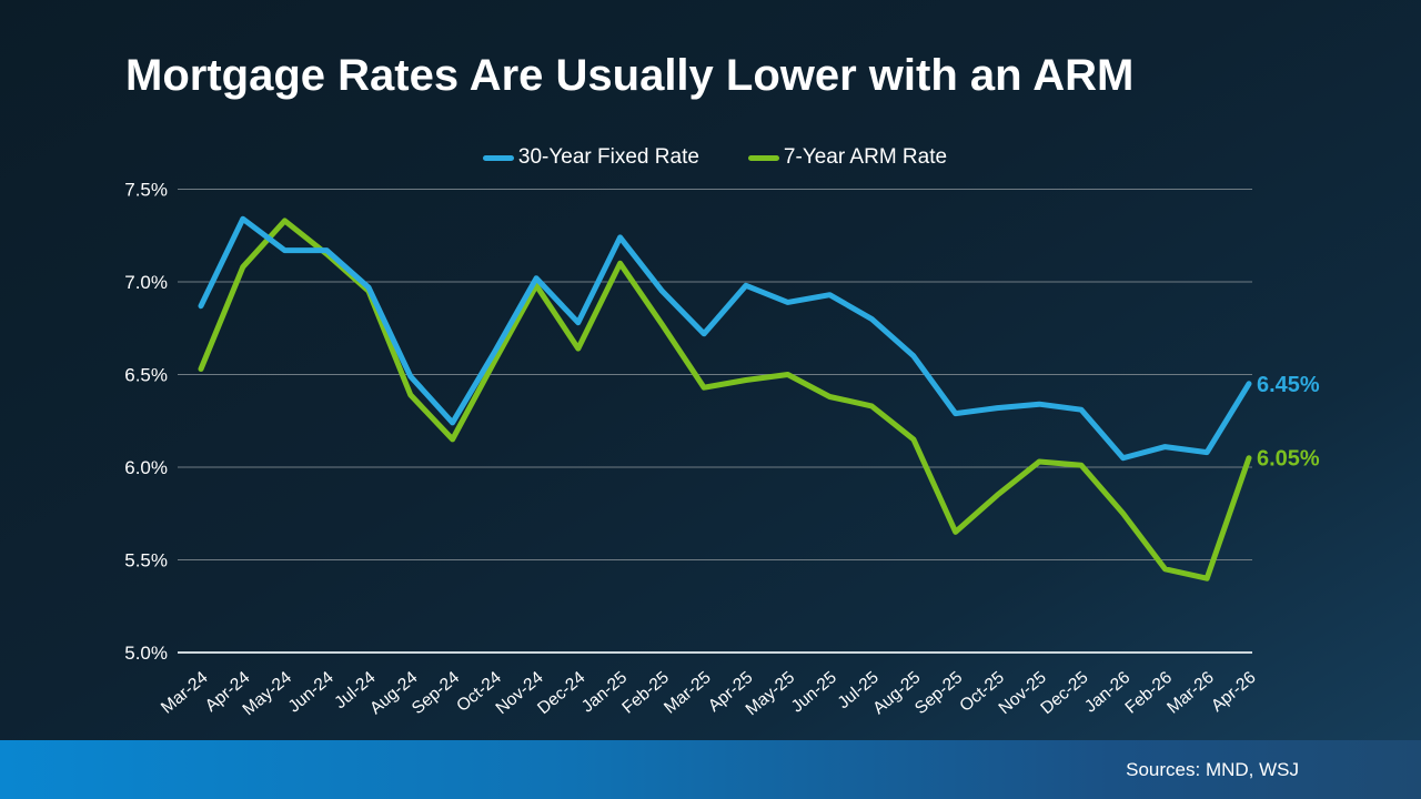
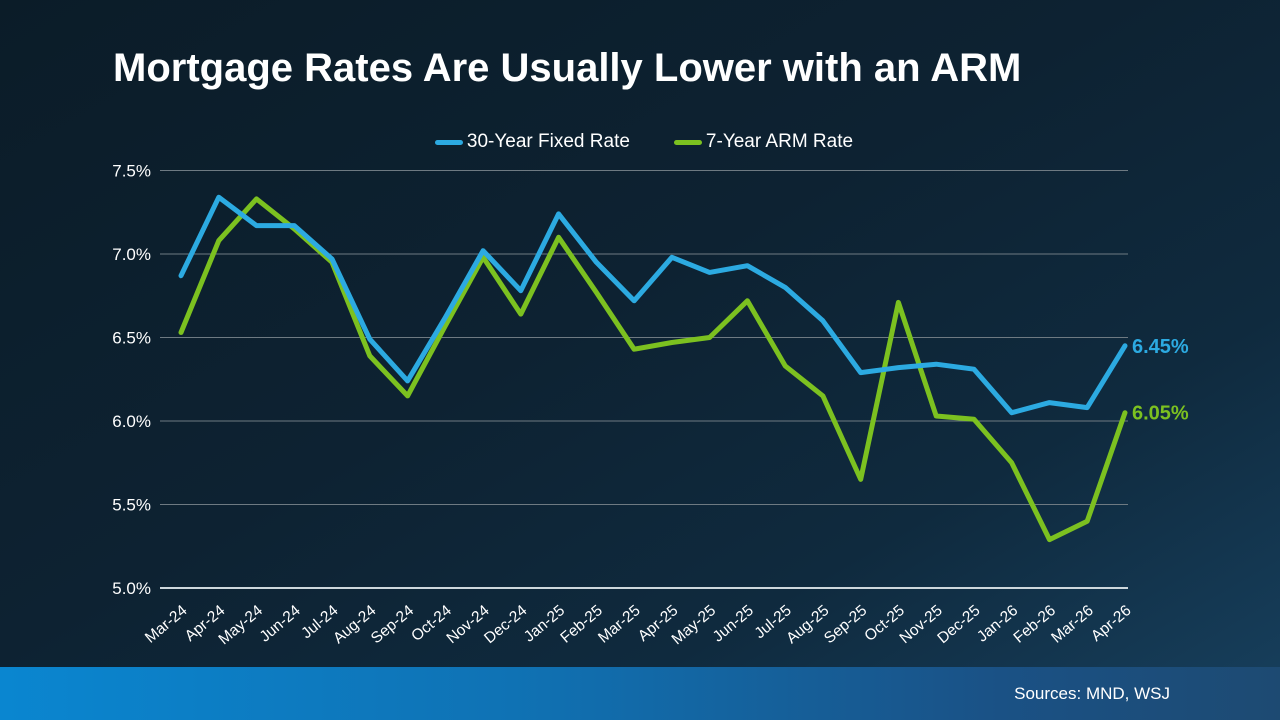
7-Year ARM Rate/Jun-25: 6.38% -> 6.72%
7-Year ARM Rate/Oct-25: 5.85% -> 6.71%
7-Year ARM Rate/Feb-26: 5.45% -> 5.29%
